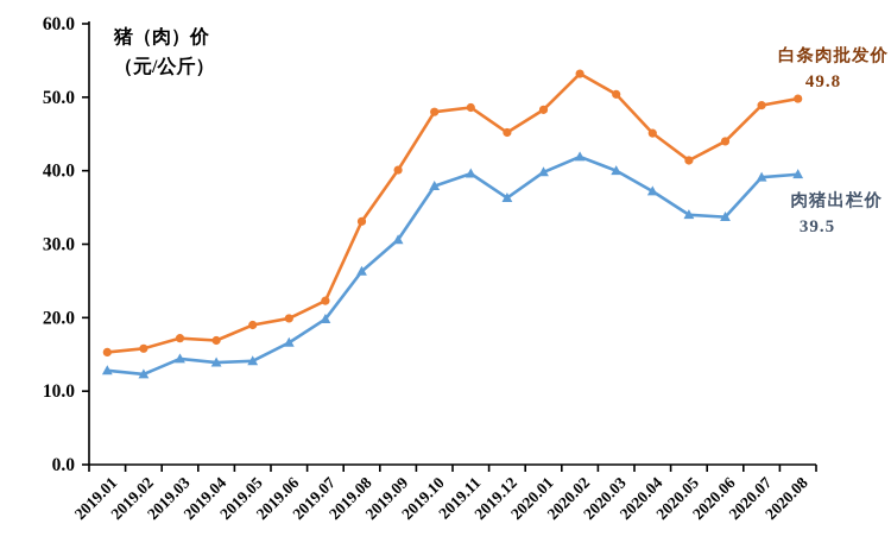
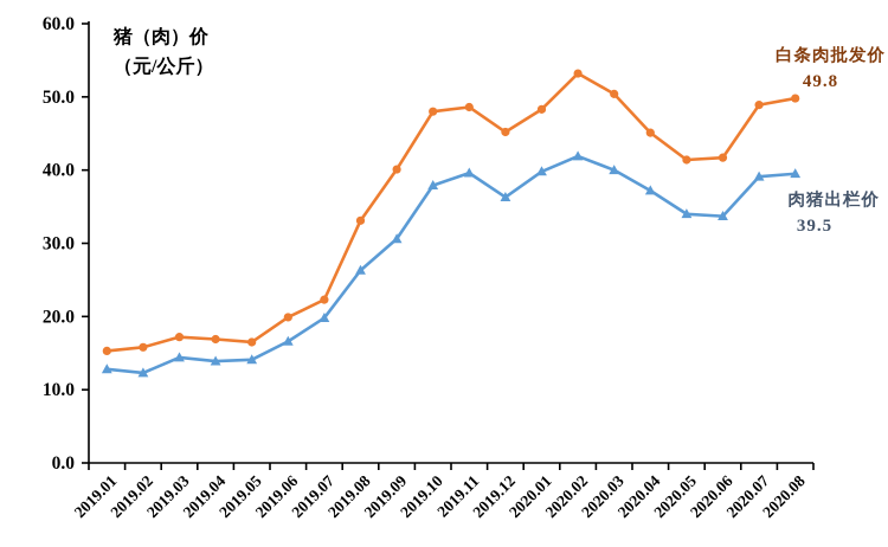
白条肉批发价/2019.05: 19 -> 16
白条肉批发价/2020.06: 44 -> 42
